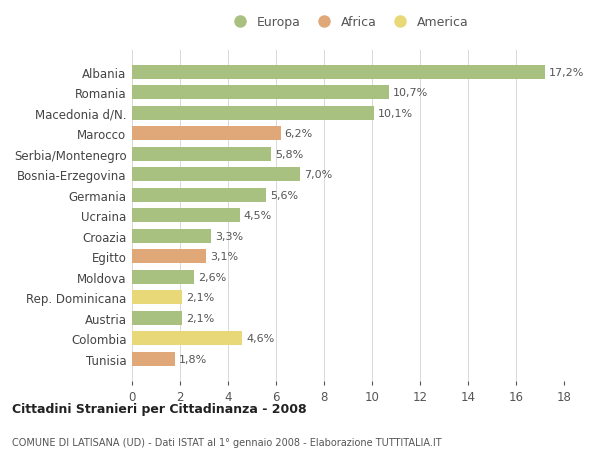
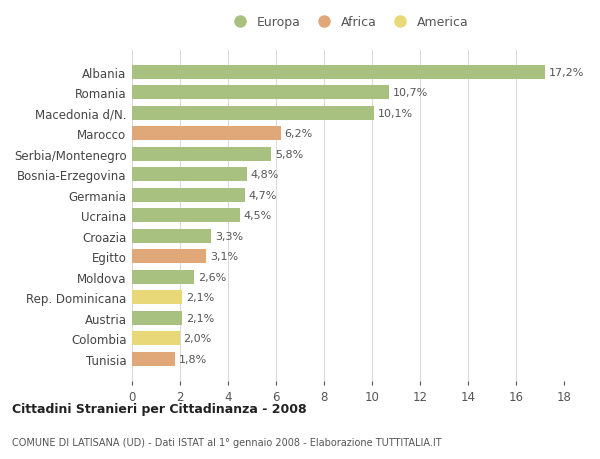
Bosnia-Erzegovina: 7,0% -> 4,8%
Germania: 5,6% -> 4,7%
Colombia: 4,6% -> 2,0%
